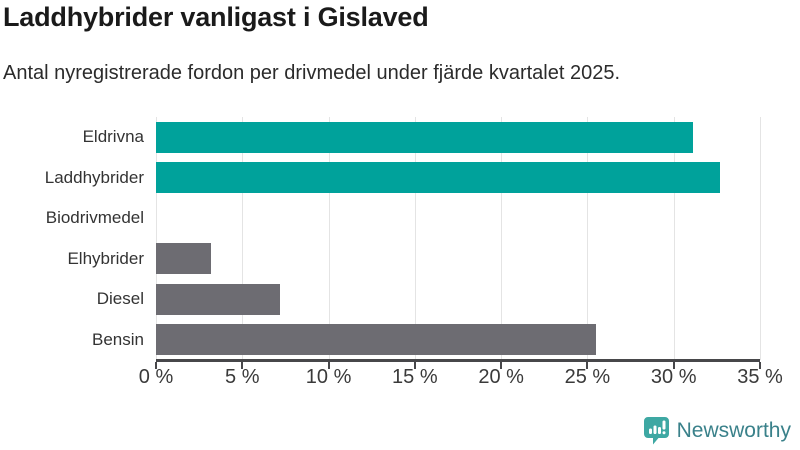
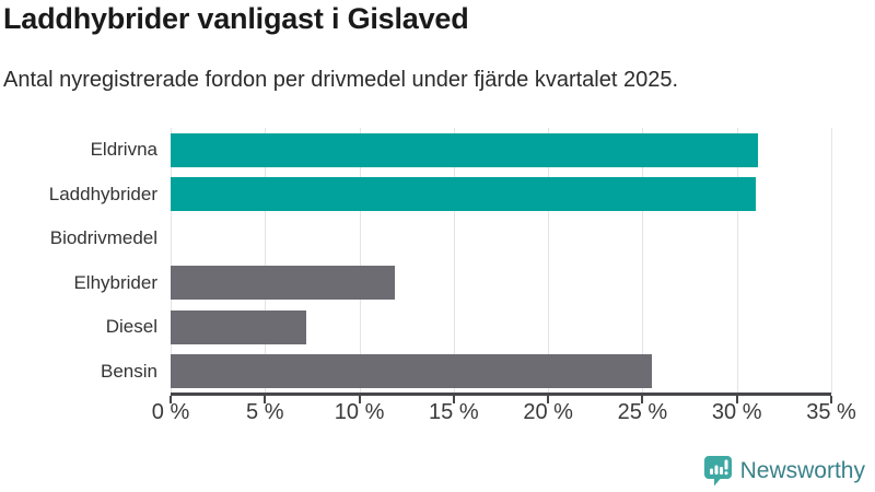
Laddhybrider: 32.7% -> 31.0%
Elhybrider: 3.2% -> 11.9%
